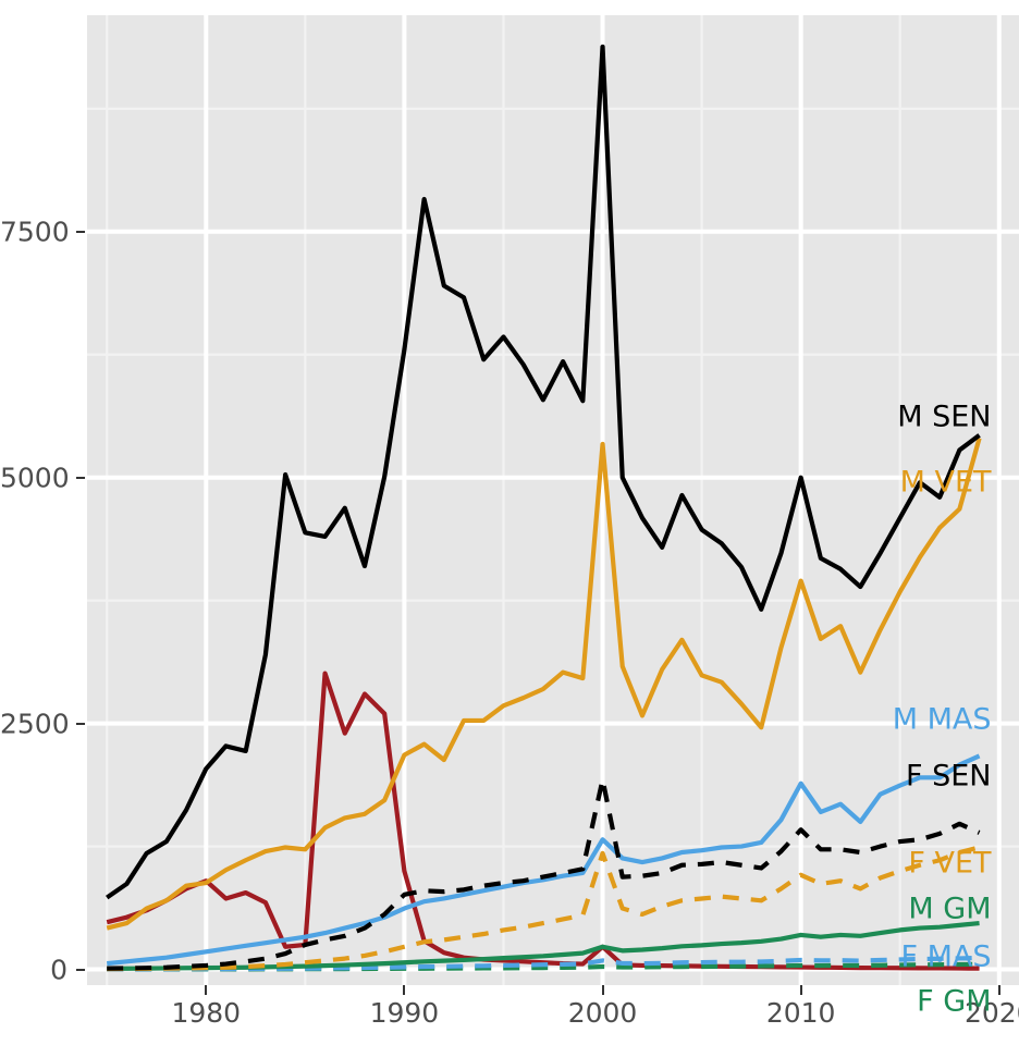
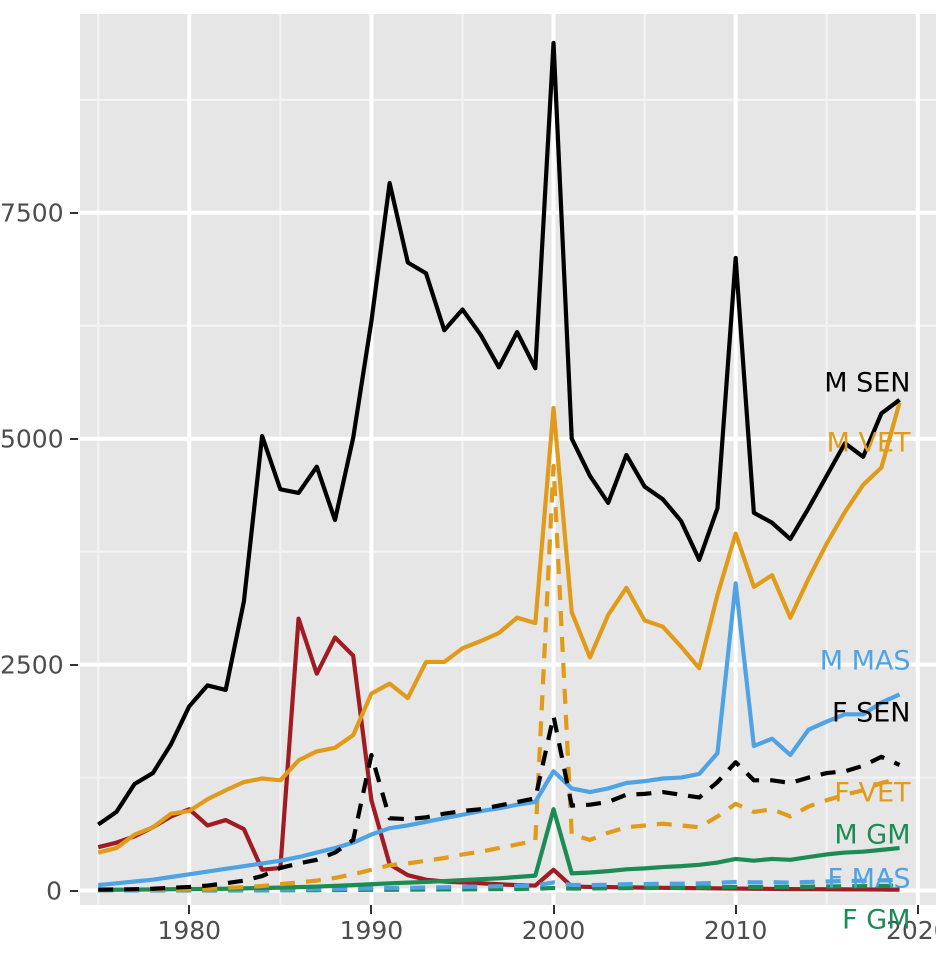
F SEN/1990: 800 -> 1500
F VET/2000: 1200 -> 4700
M GM/2000: 200 -> 900
M SEN/2010: 5000 -> 7000
M MAS/2010: 1900 -> 3400
